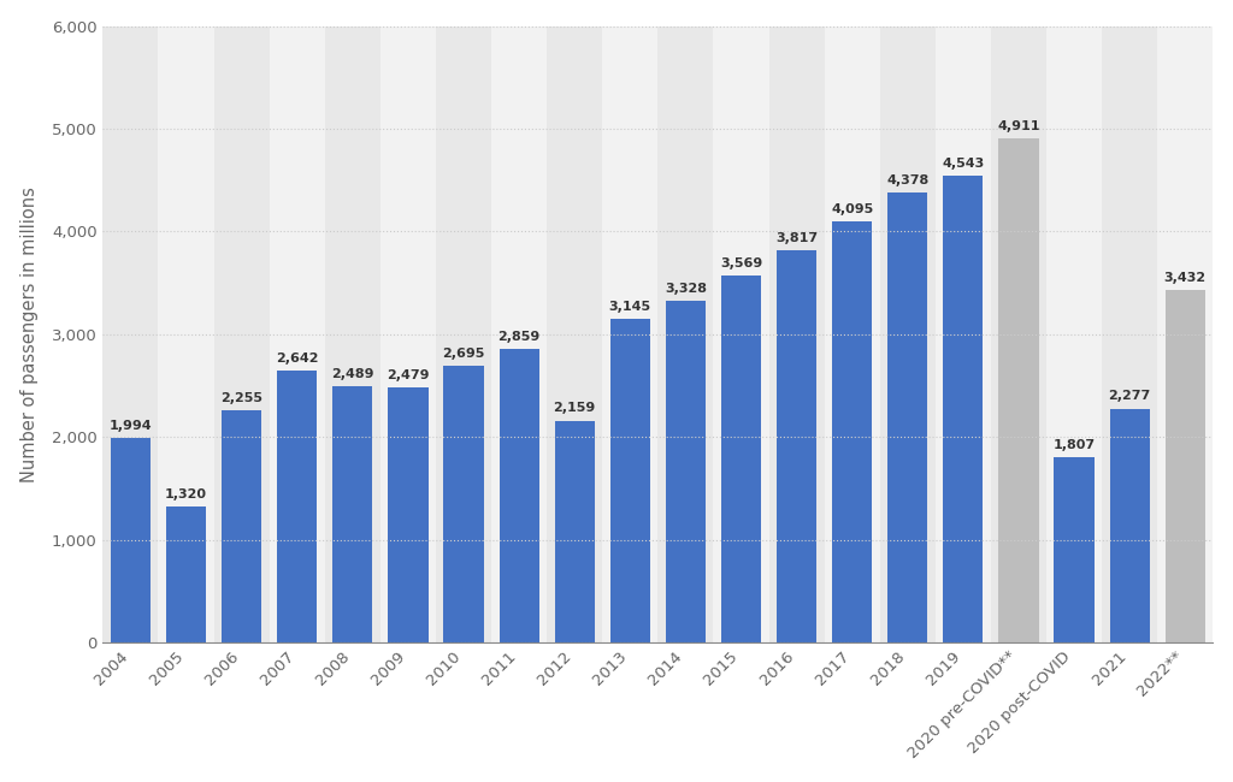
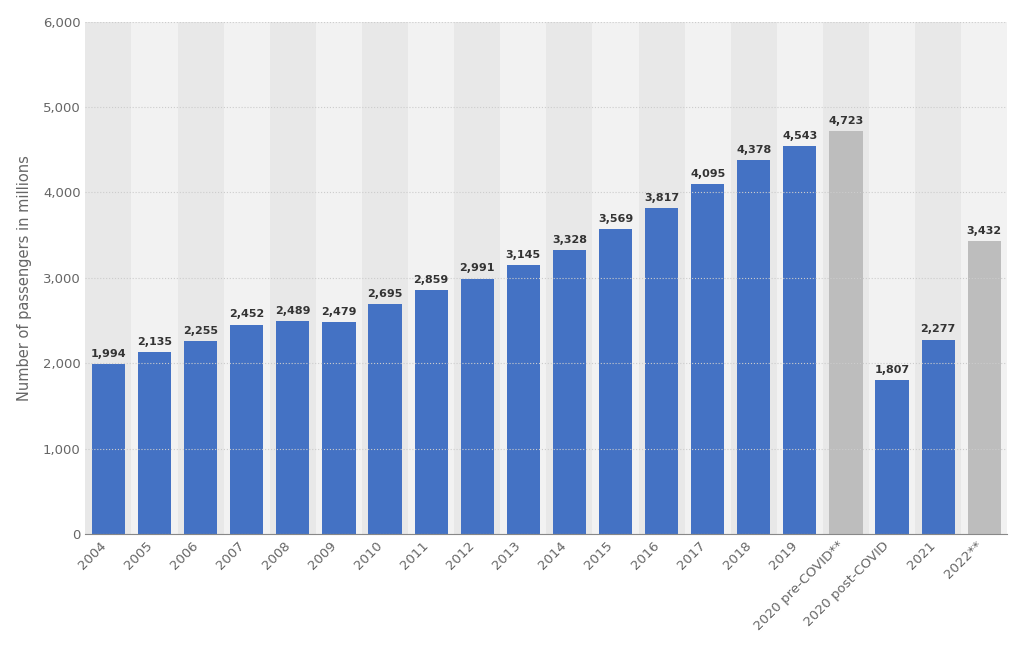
2005: 1,320 -> 2,135
2007: 2,642 -> 2,452
2012: 2,159 -> 2,991
2020 pre-COVID**: 4,911 -> 4,723
